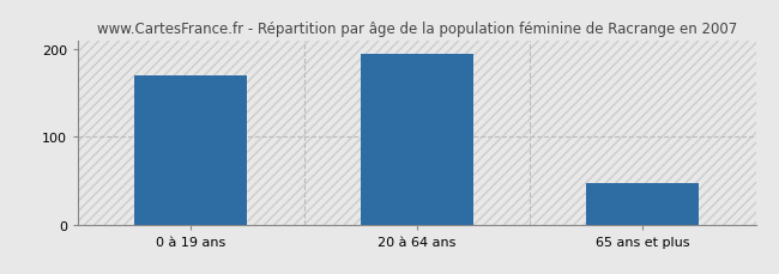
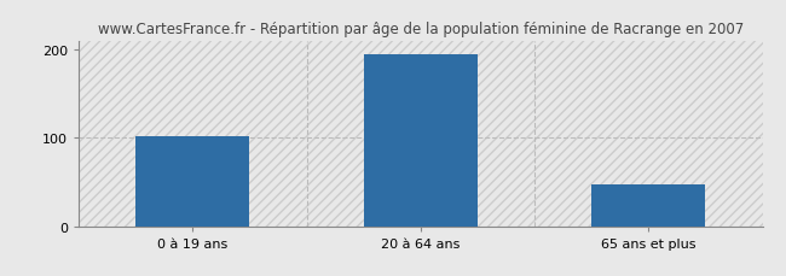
0 à 19 ans: 170 -> 102
